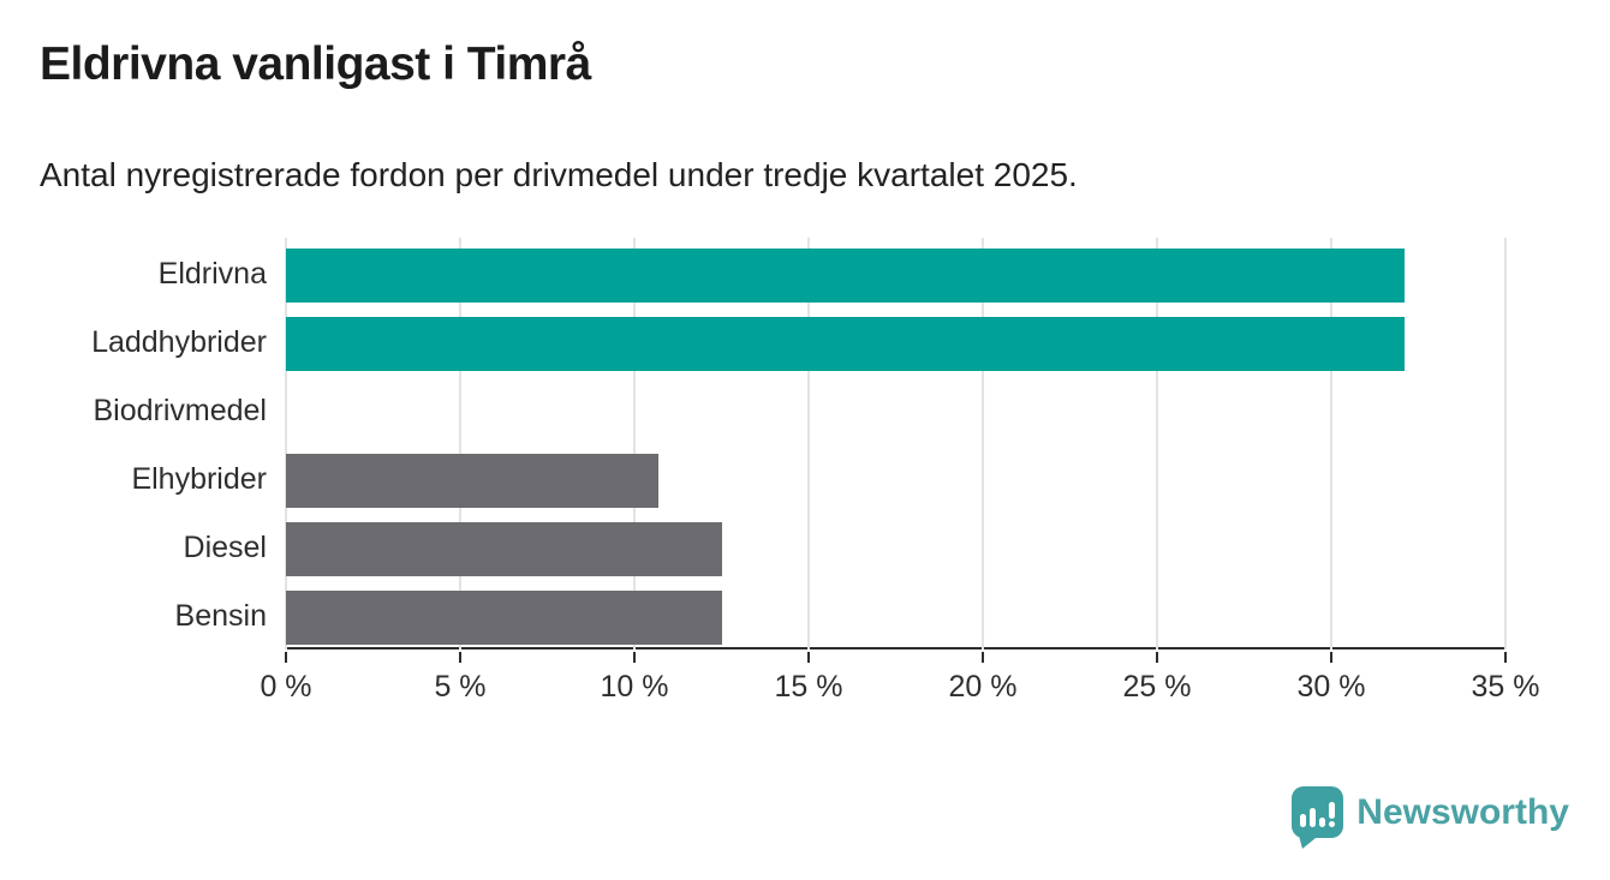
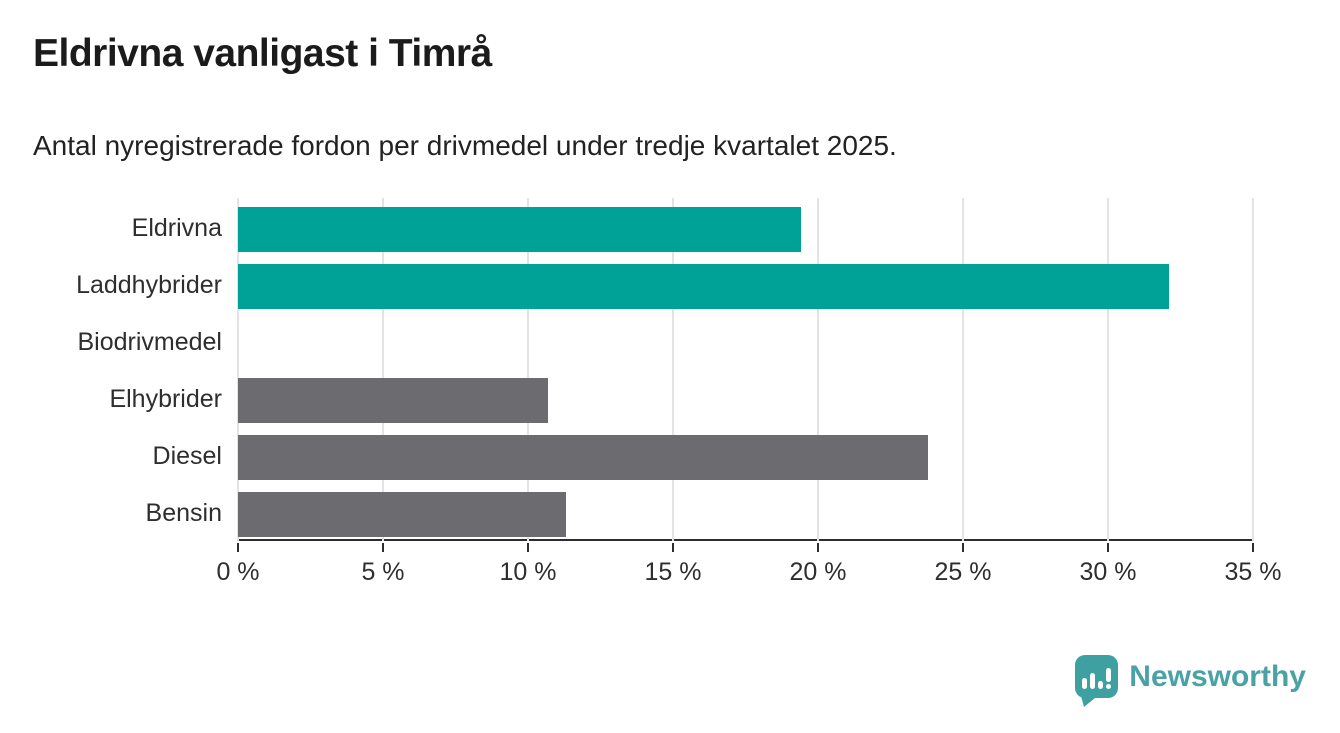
Eldrivna: 32.1% -> 19.4%
Diesel: 12.5% -> 23.8%
Bensin: 12.5% -> 11.3%
